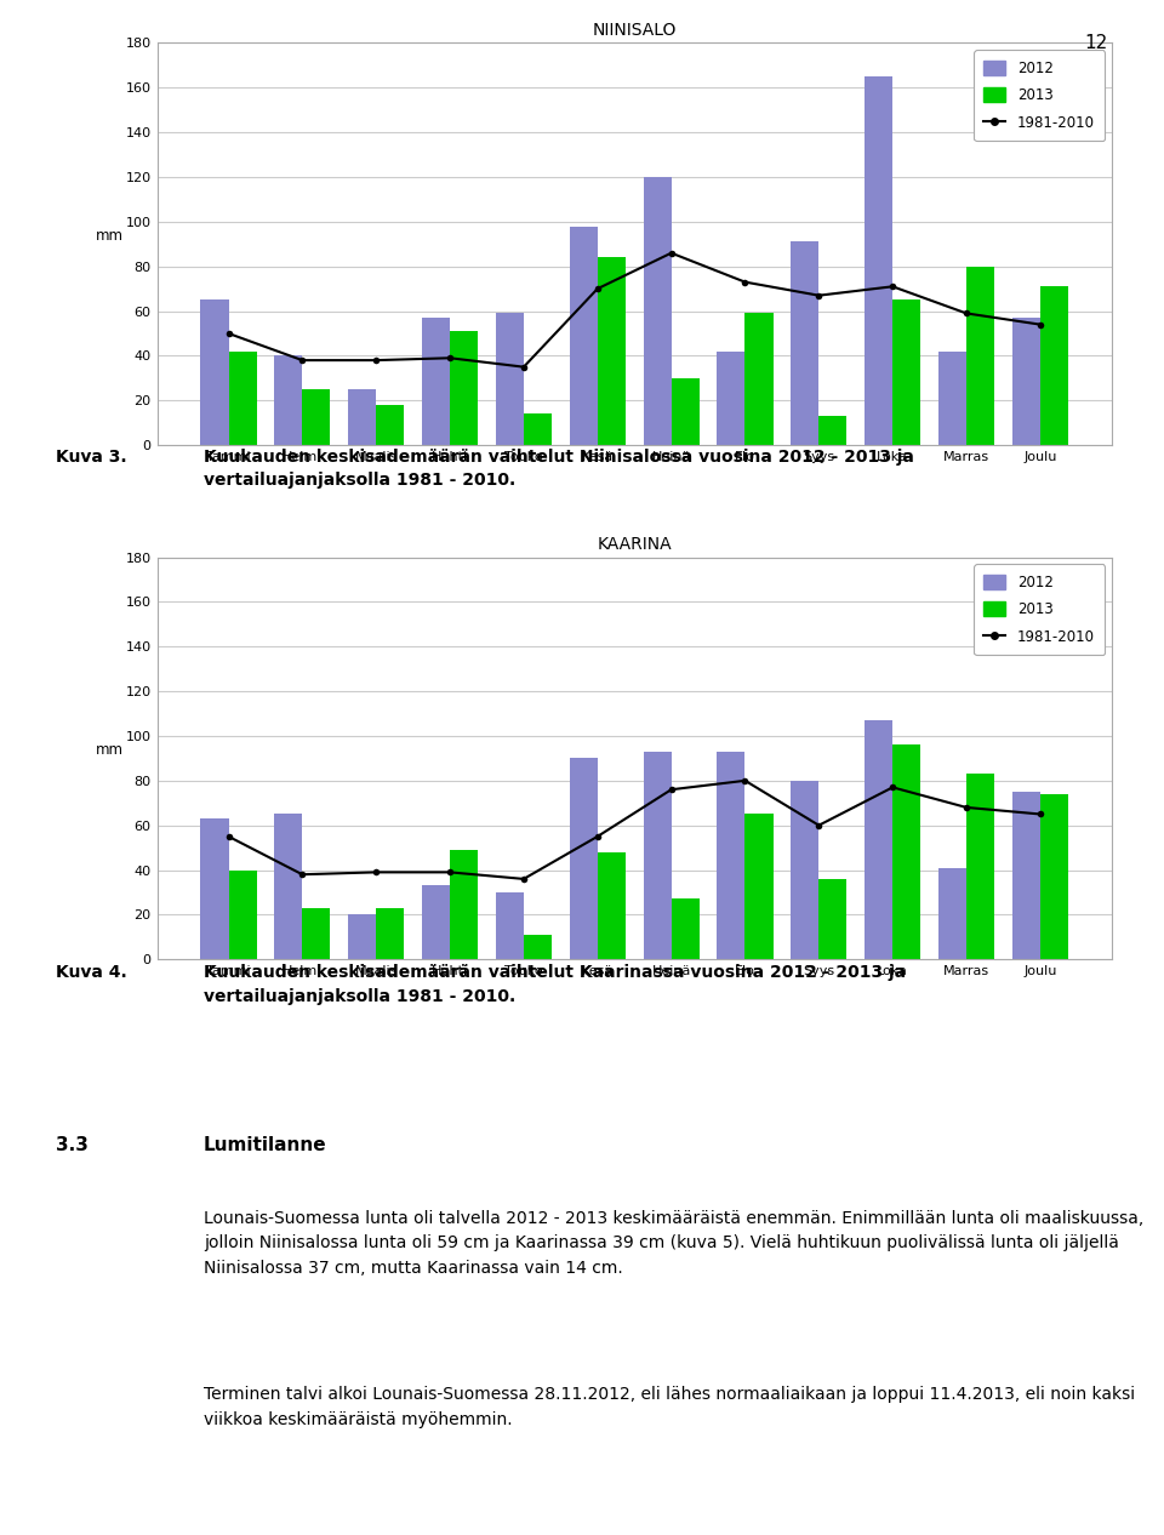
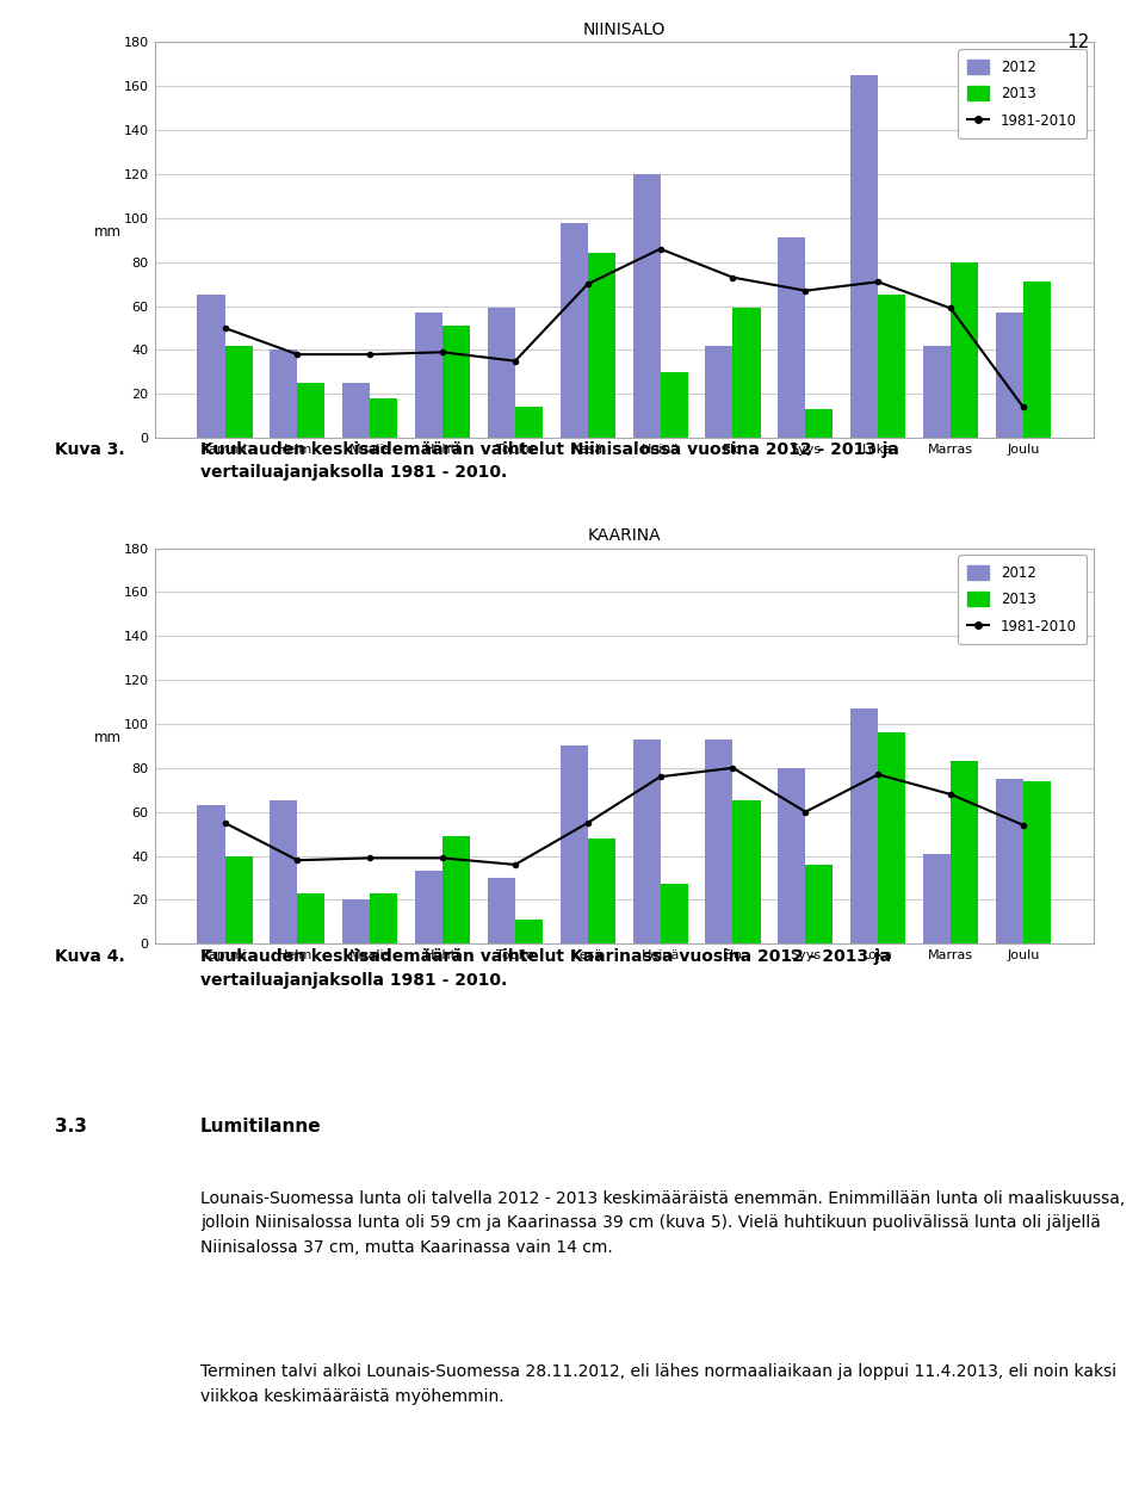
NIINISALO/1981-2010/Joulu: 54 -> 14
KAARINA/1981-2010/Joulu: 65 -> 54
